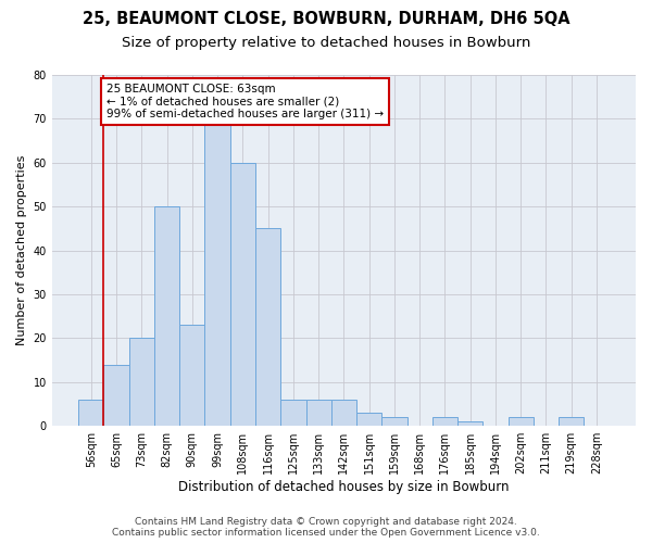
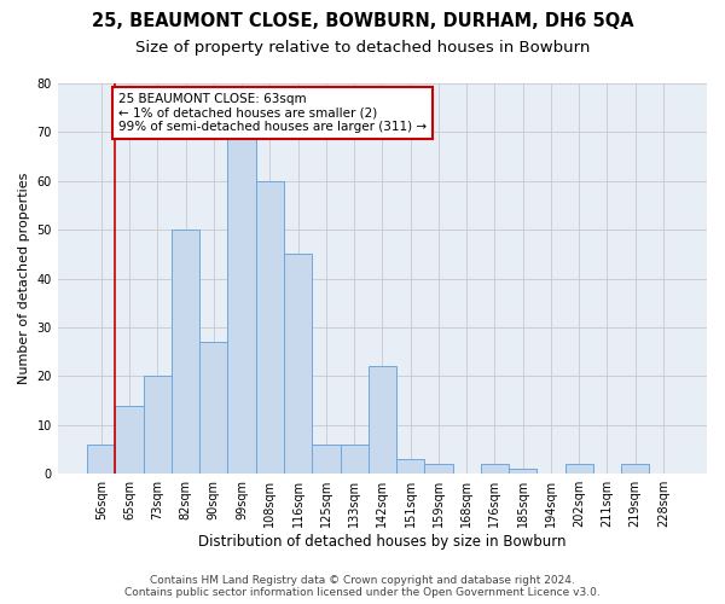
90sqm: 23 -> 27
142sqm: 6 -> 22
